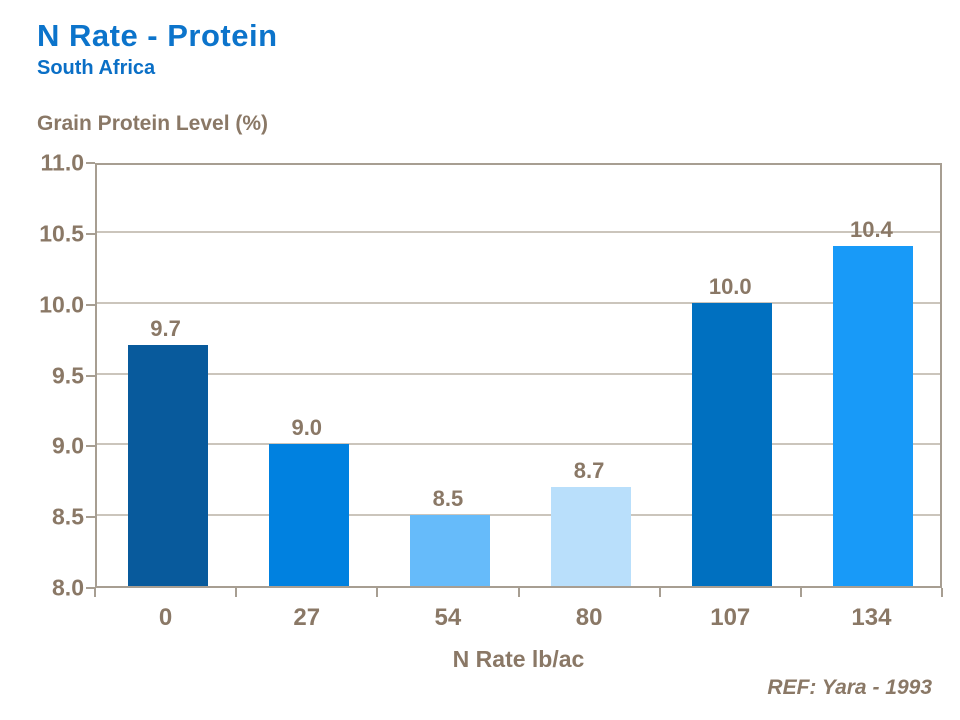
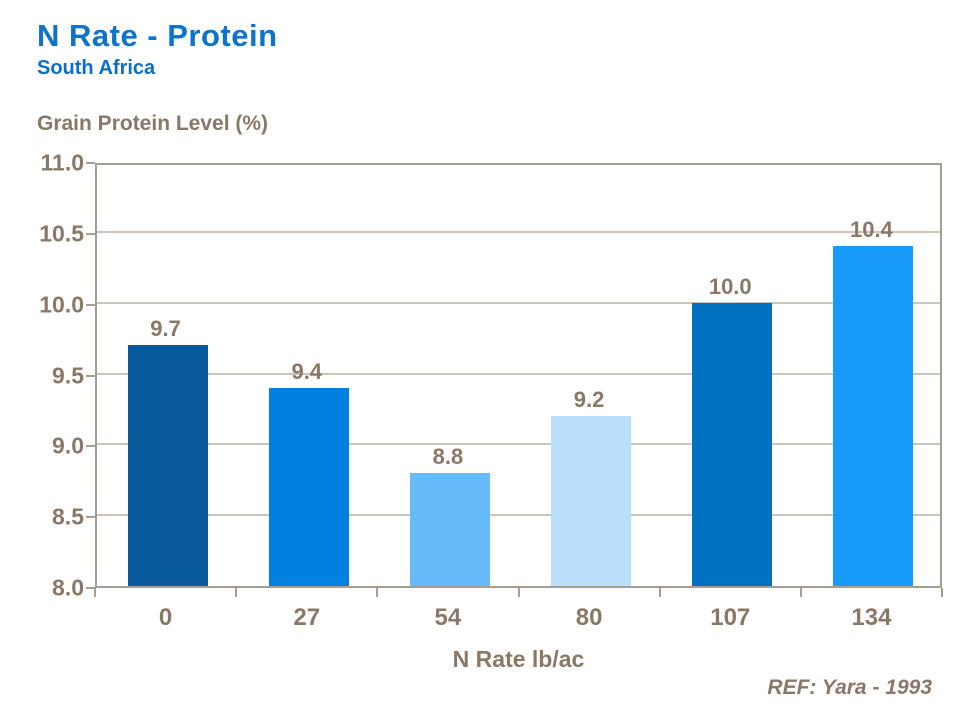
27: 9.0 -> 9.4
54: 8.5 -> 8.8
80: 8.7 -> 9.2
